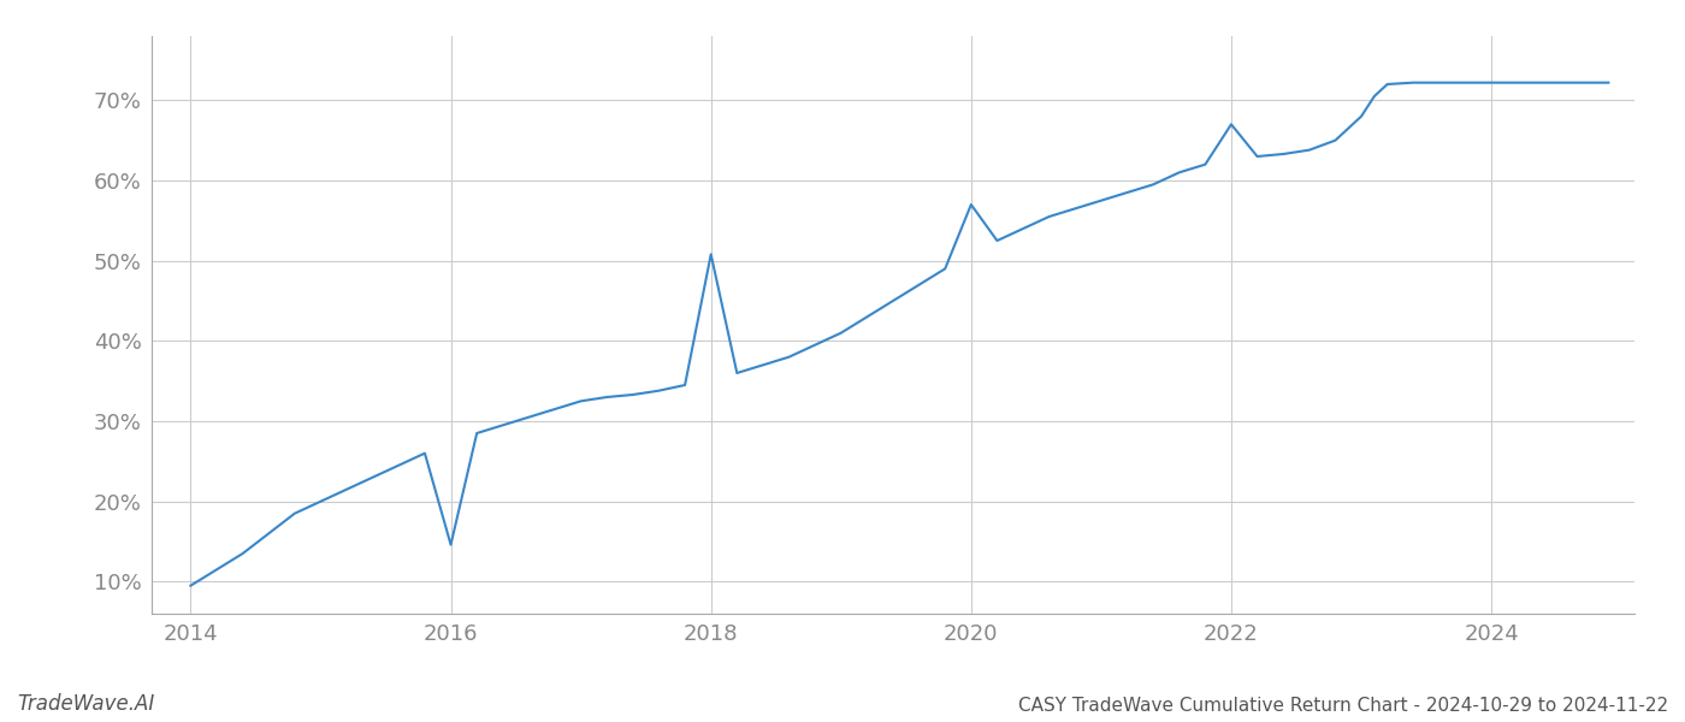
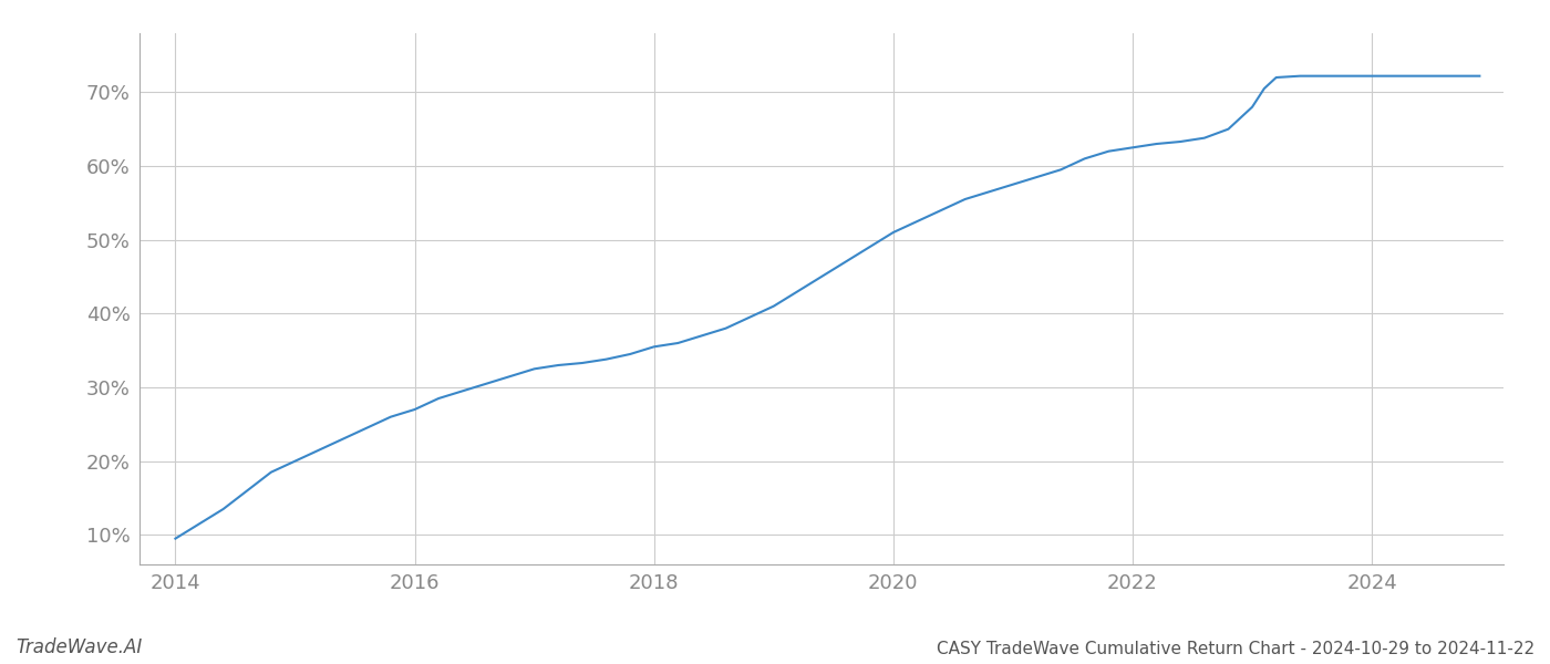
2016: 14.6% -> 27.0%
2018: 50.8% -> 35.5%
2020: 57.0% -> 51.0%
2022: 67.0% -> 62.5%
